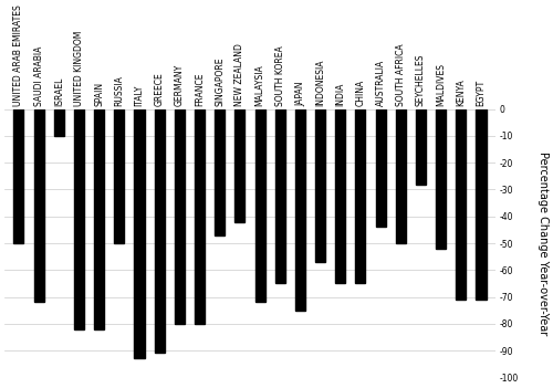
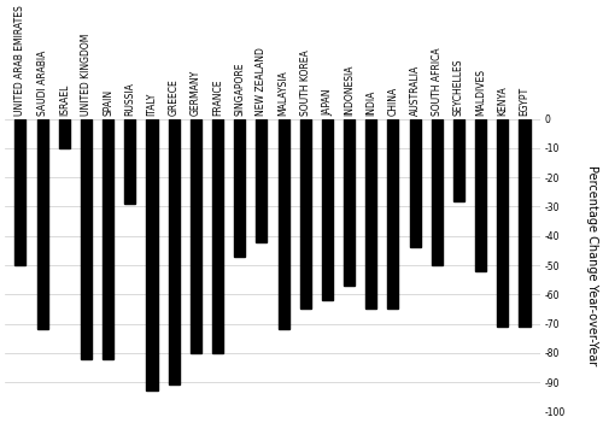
RUSSIA: -50 -> -29
JAPAN: -75 -> -62
